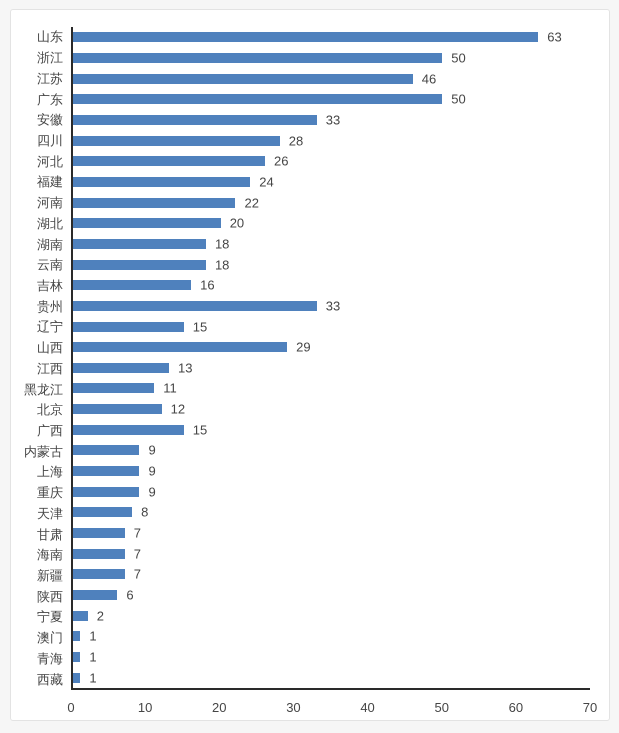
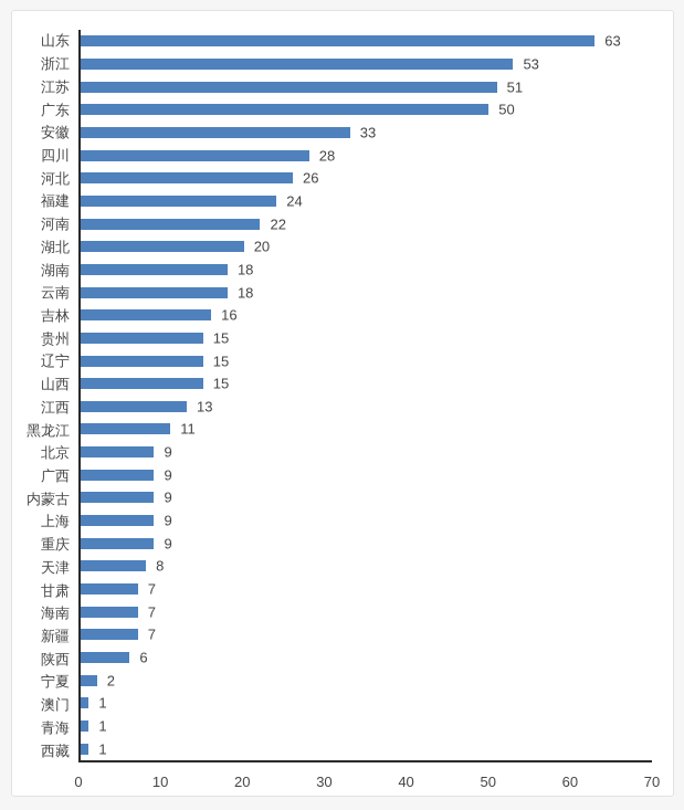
浙江: 50 -> 53
江苏: 46 -> 51
贵州: 33 -> 15
山西: 29 -> 15
北京: 12 -> 9
广西: 15 -> 9
